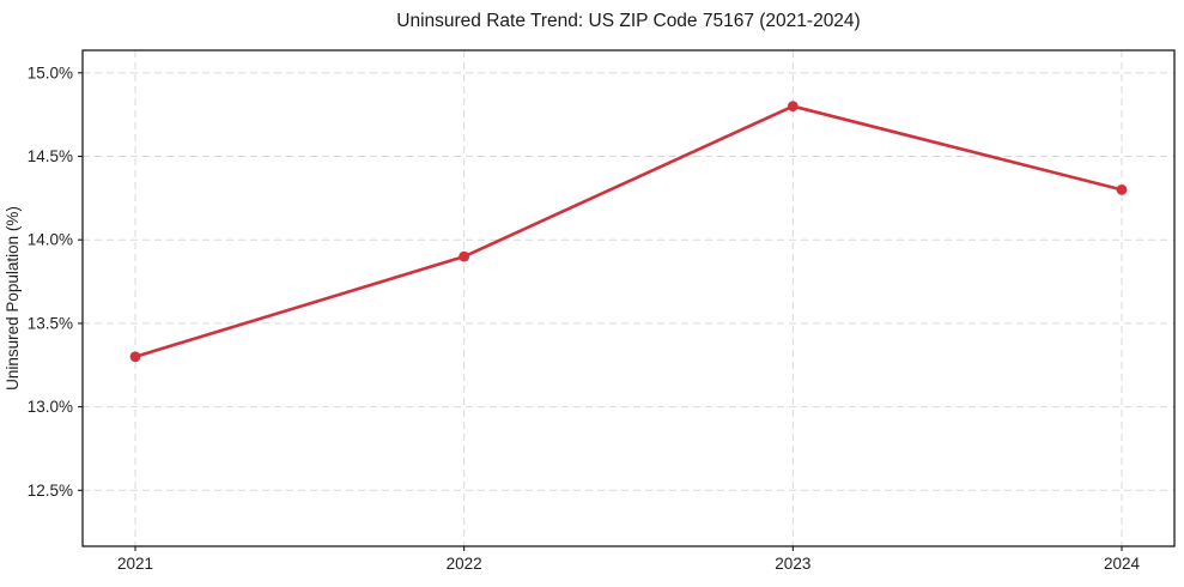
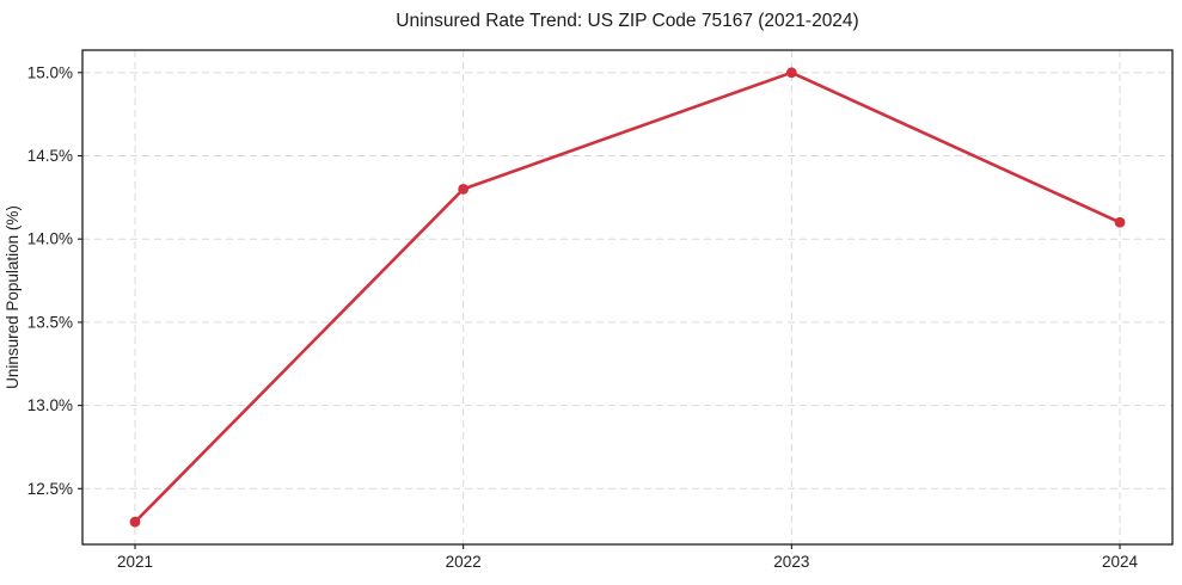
2021: 13.3% -> 12.3%
2022: 13.9% -> 14.3%
2023: 14.8% -> 15.0%
2024: 14.3% -> 14.1%
